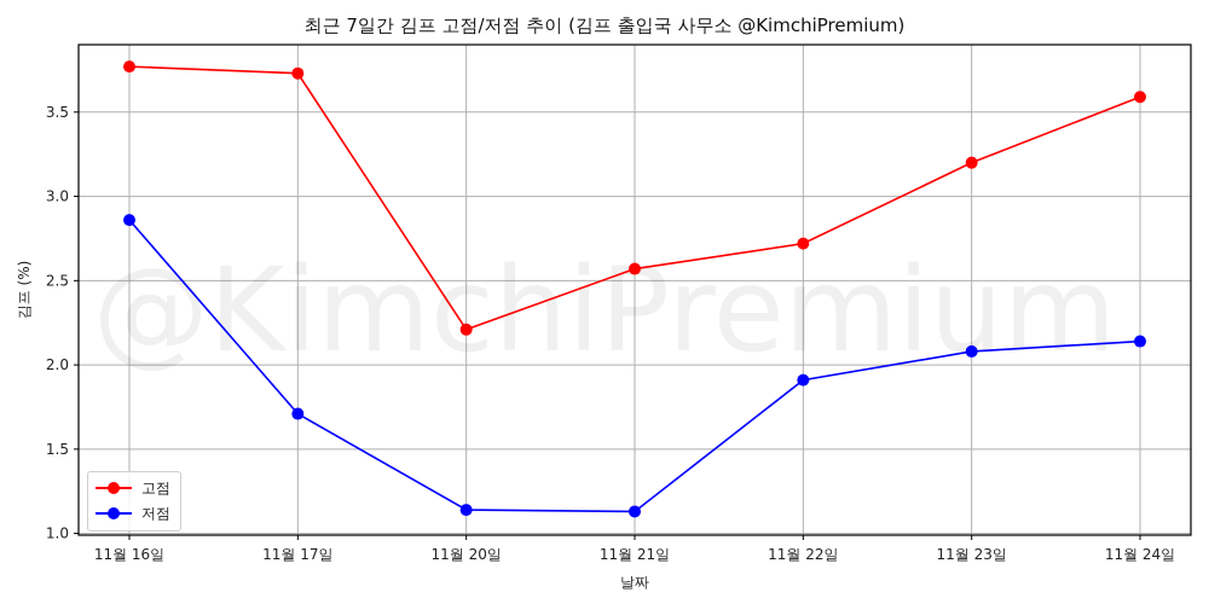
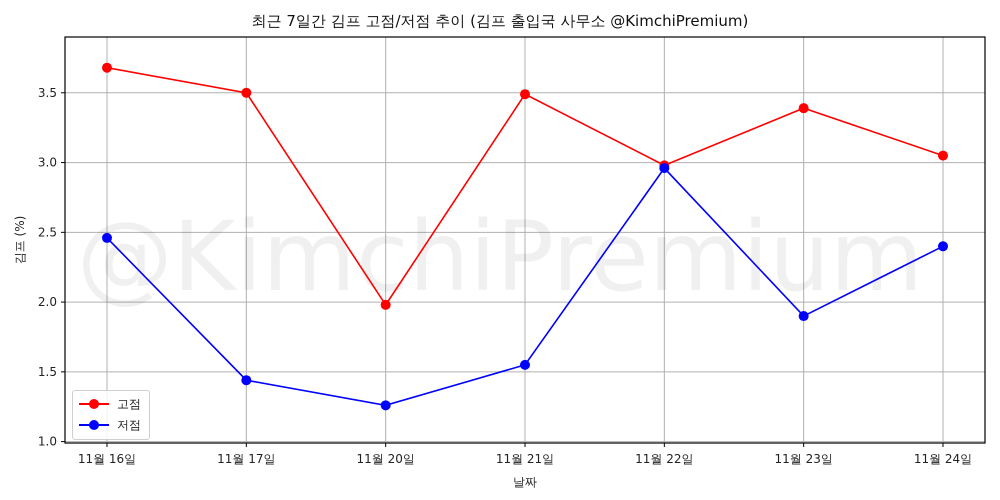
고점/11월 16일: 3.77 -> 3.68
저점/11월 16일: 2.86 -> 2.46
고점/11월 17일: 3.73 -> 3.50
저점/11월 17일: 1.71 -> 1.44
고점/11월 20일: 2.21 -> 1.98
저점/11월 20일: 1.14 -> 1.26
고점/11월 21일: 2.57 -> 3.49
저점/11월 21일: 1.13 -> 1.55
고점/11월 22일: 2.72 -> 2.98
저점/11월 22일: 1.91 -> 2.96
고점/11월 23일: 3.20 -> 3.39
저점/11월 23일: 2.08 -> 1.90
고점/11월 24일: 3.59 -> 3.05
저점/11월 24일: 2.14 -> 2.40
